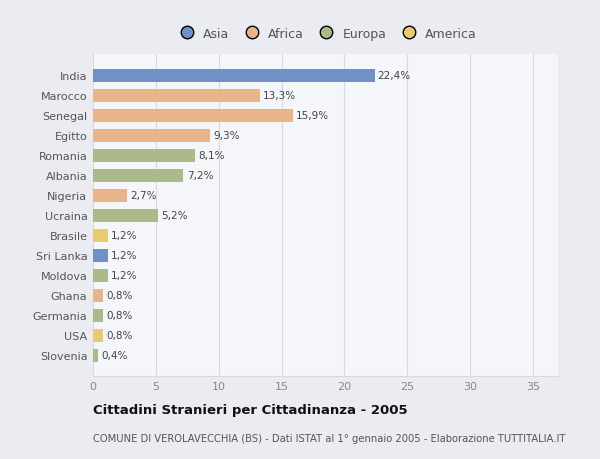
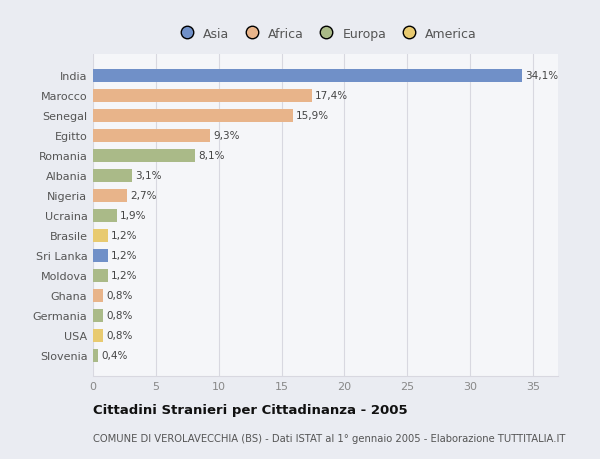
India: 22,4% -> 34,1%
Marocco: 13,3% -> 17,4%
Albania: 7,2% -> 3,1%
Ucraina: 5,2% -> 1,9%
